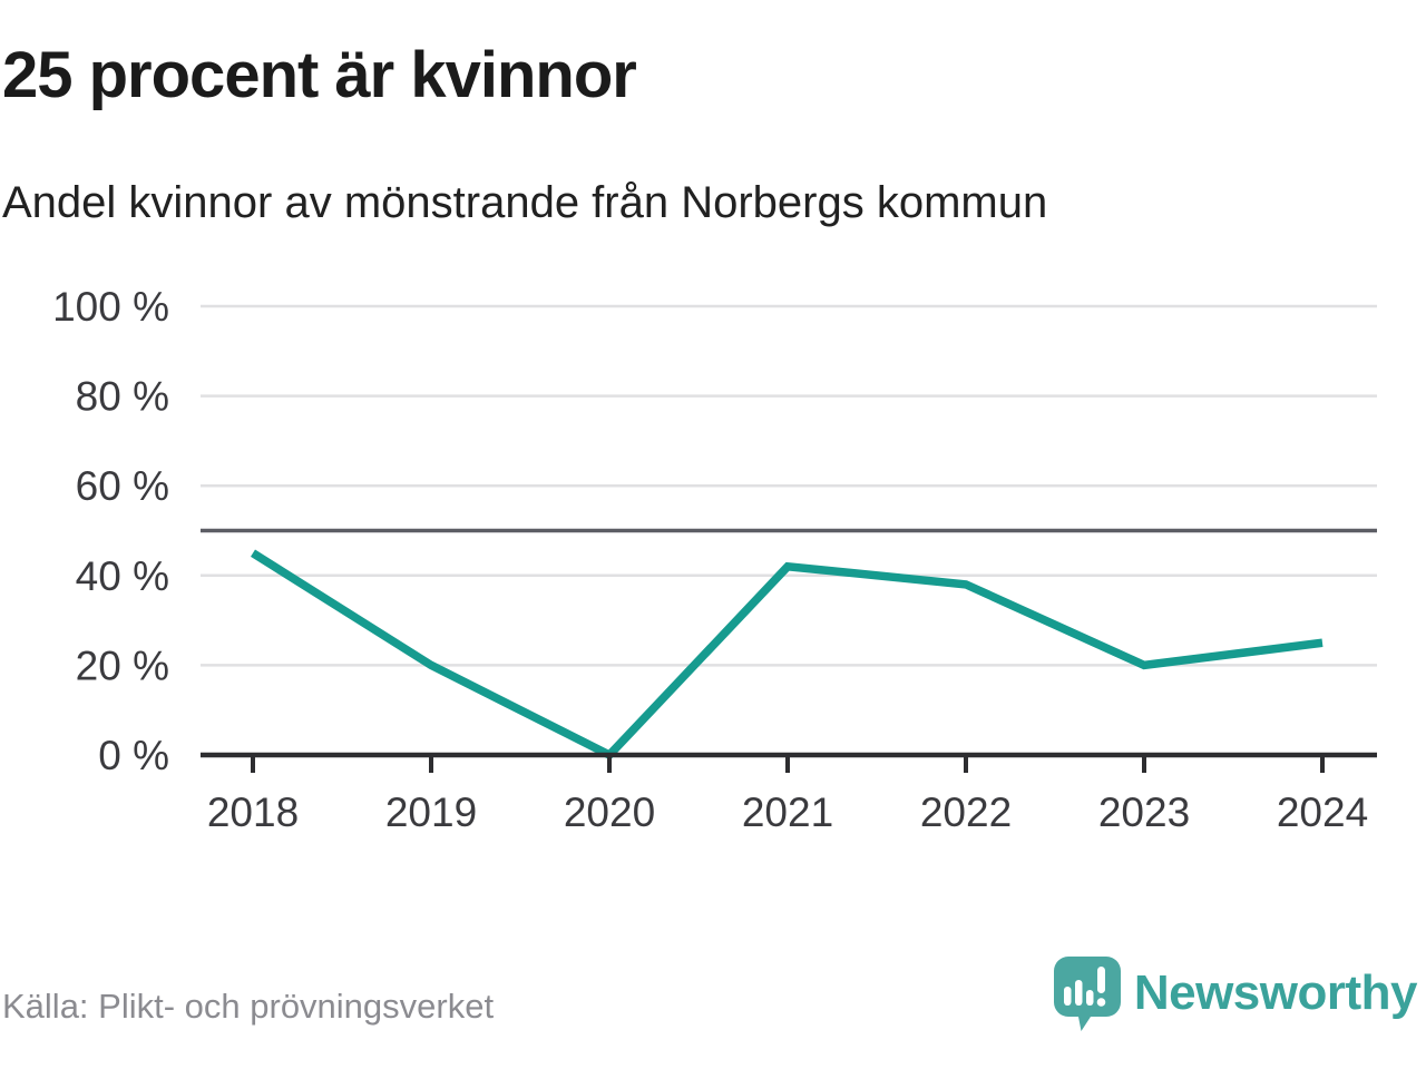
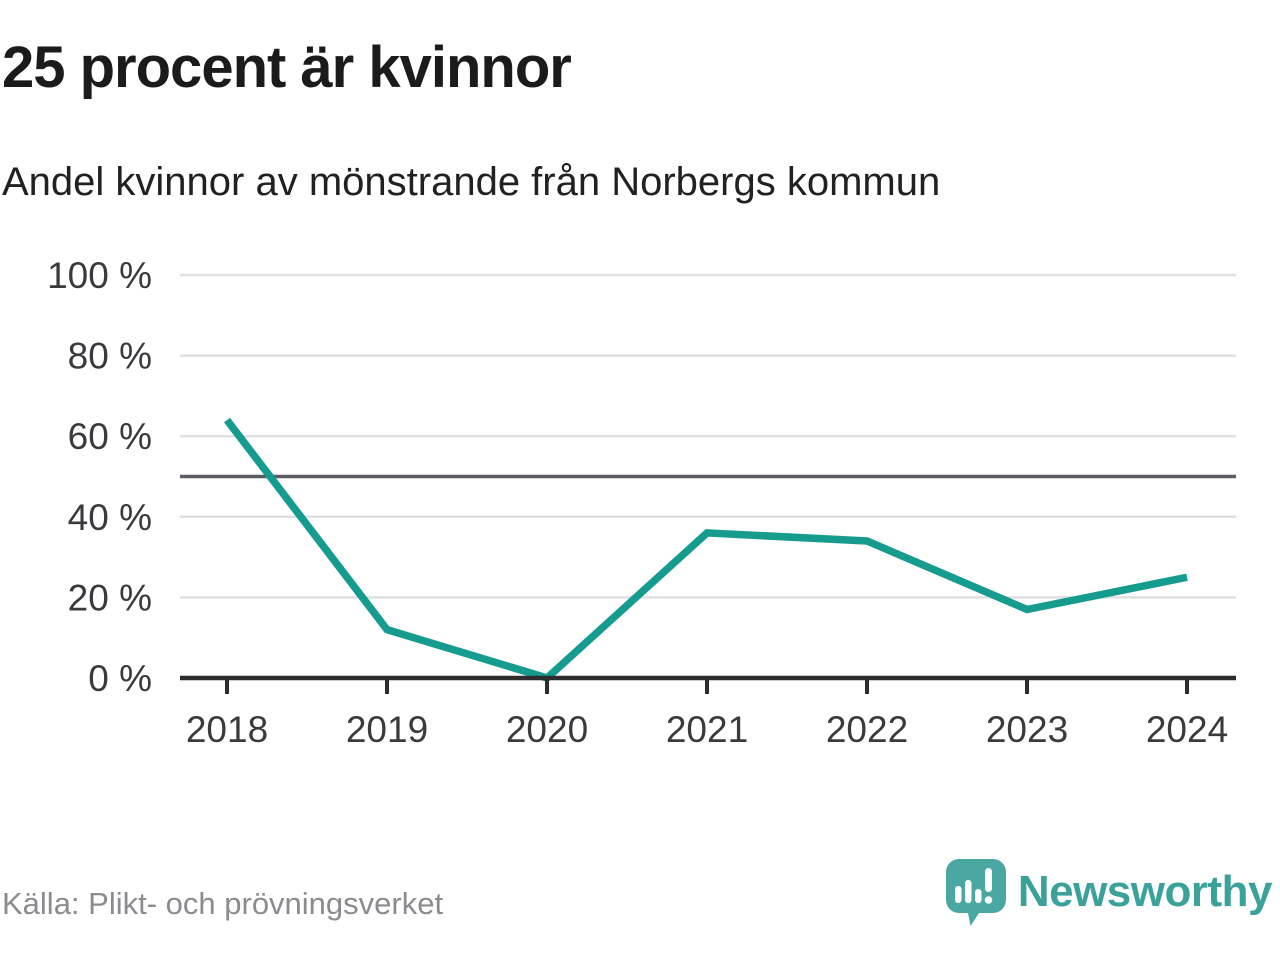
2018: 45% -> 64%
2019: 20% -> 12%
2021: 42% -> 36%
2022: 38% -> 34%
2023: 20% -> 17%
